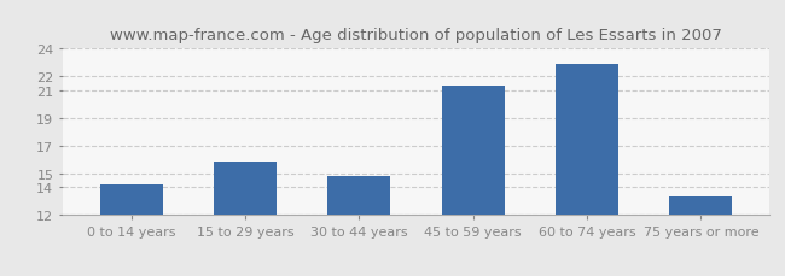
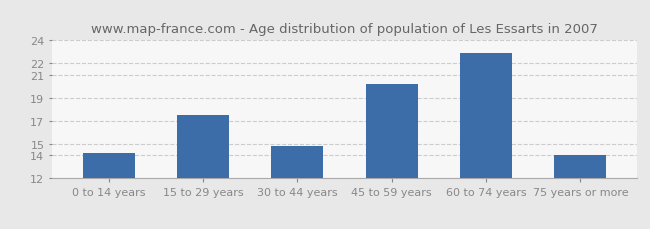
15 to 29 years: 15.9 -> 17.5
45 to 59 years: 21.3 -> 20.2
75 years or more: 13.3 -> 14.0
